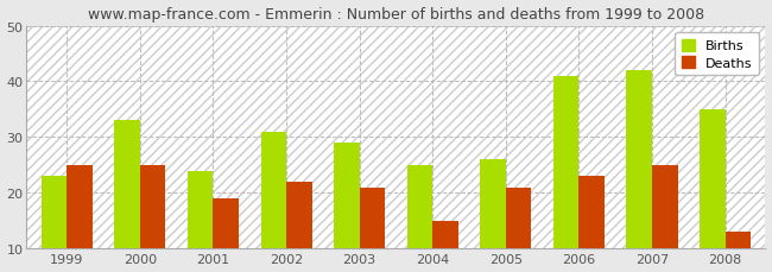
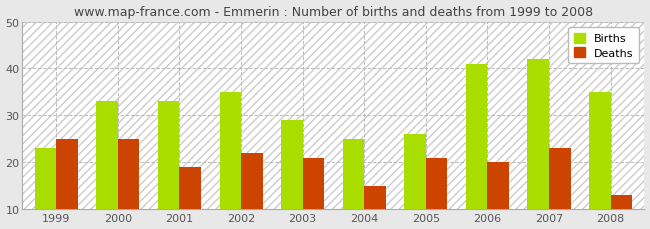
Births/2001: 24 -> 33
Births/2002: 31 -> 35
Deaths/2006: 23 -> 20
Deaths/2007: 25 -> 23
